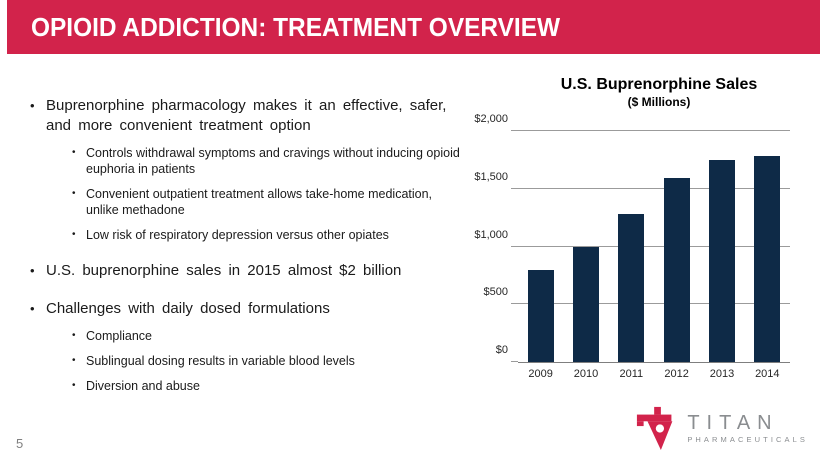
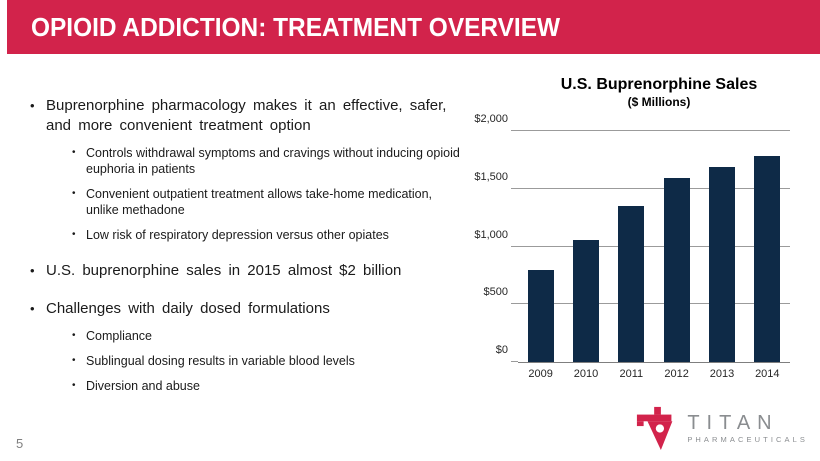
2010: $1000 -> $1060
2011: $1280 -> $1350
2013: $1750 -> $1690
